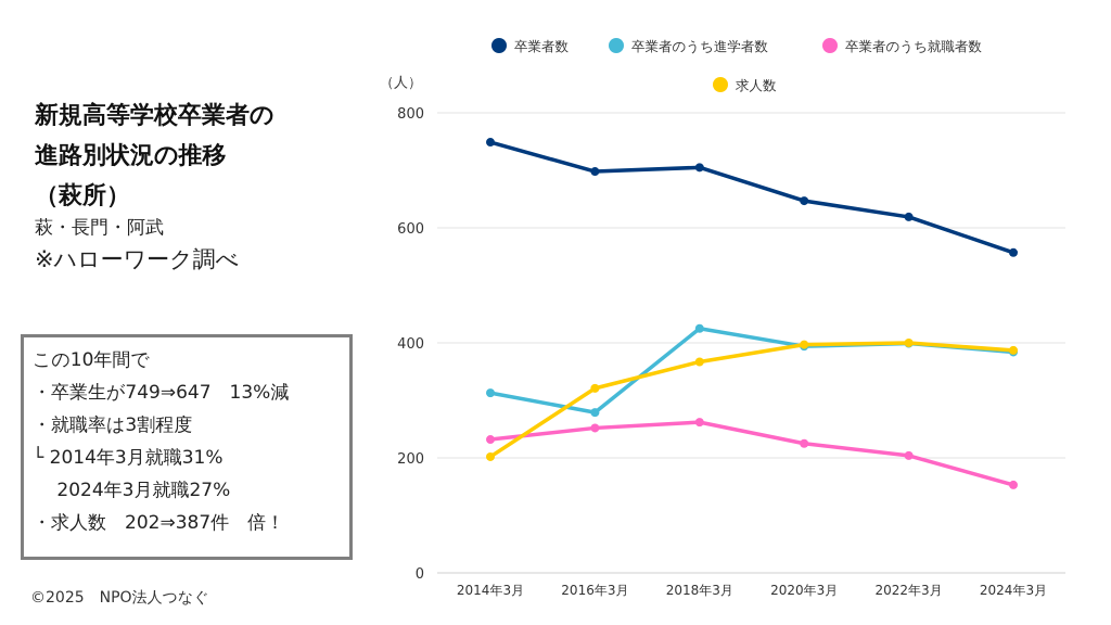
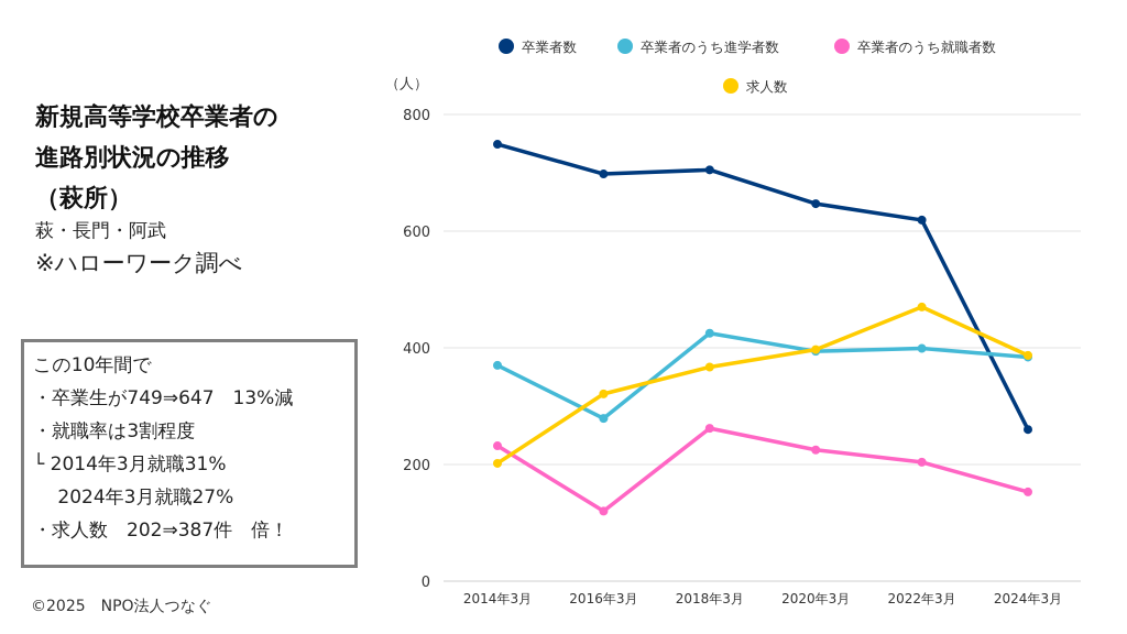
卒業者のうち進学者数/2014年3月: 310 -> 370
卒業者のうち就職者数/2016年3月: 250 -> 120
求人数/2022年3月: 400 -> 470
卒業者数/2024年3月: 560 -> 260
